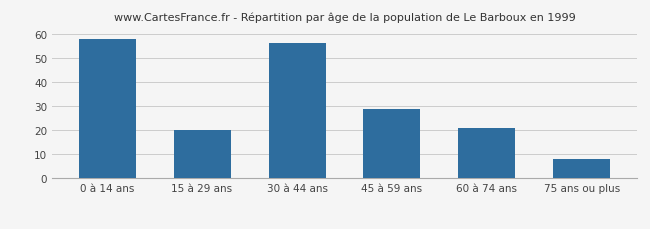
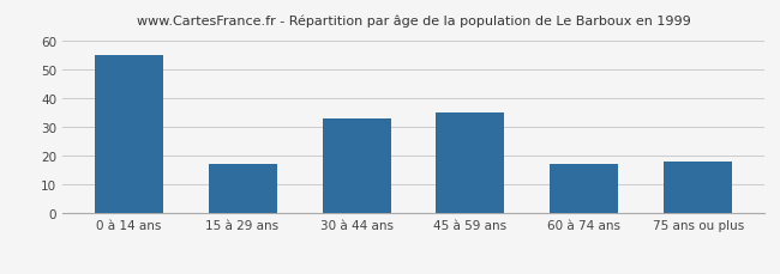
0 à 14 ans: 58 -> 55
15 à 29 ans: 20 -> 17
30 à 44 ans: 56 -> 33
45 à 59 ans: 29 -> 35
60 à 74 ans: 21 -> 17
75 ans ou plus: 8 -> 18
